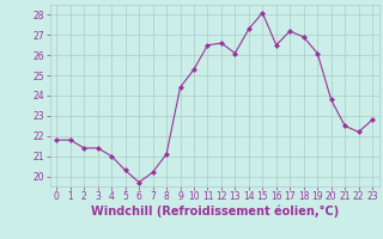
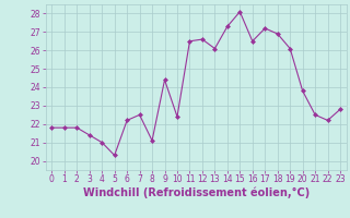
2: 21.4 -> 21.8
6: 19.7 -> 22.2
7: 20.2 -> 22.5
10: 25.3 -> 22.4
